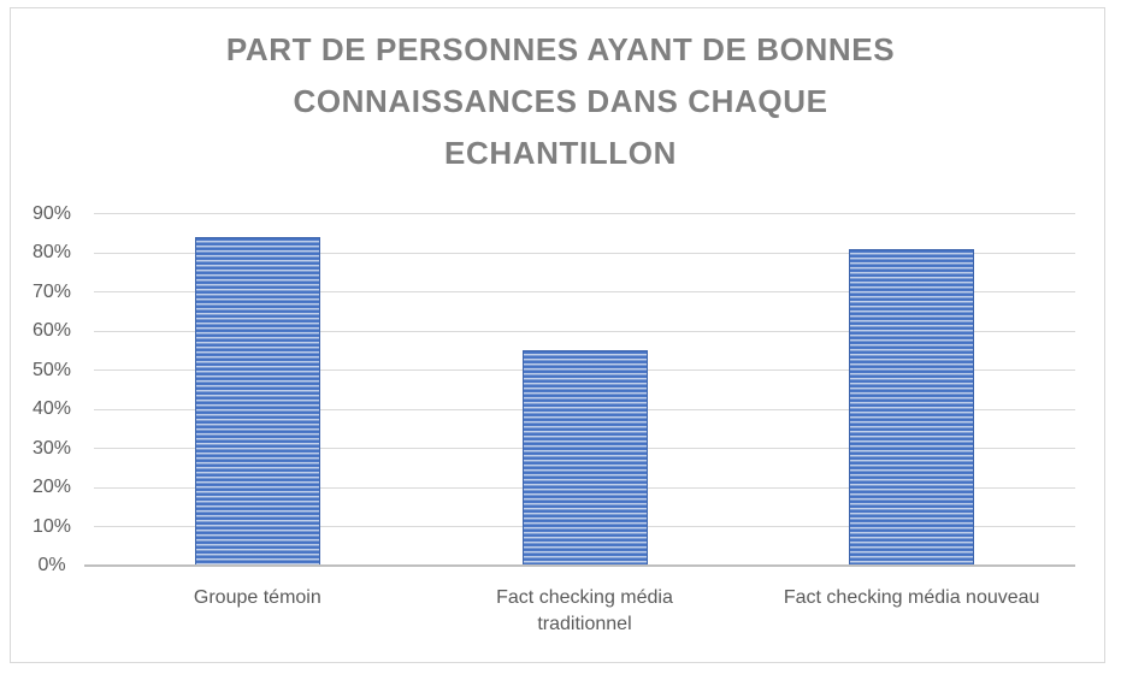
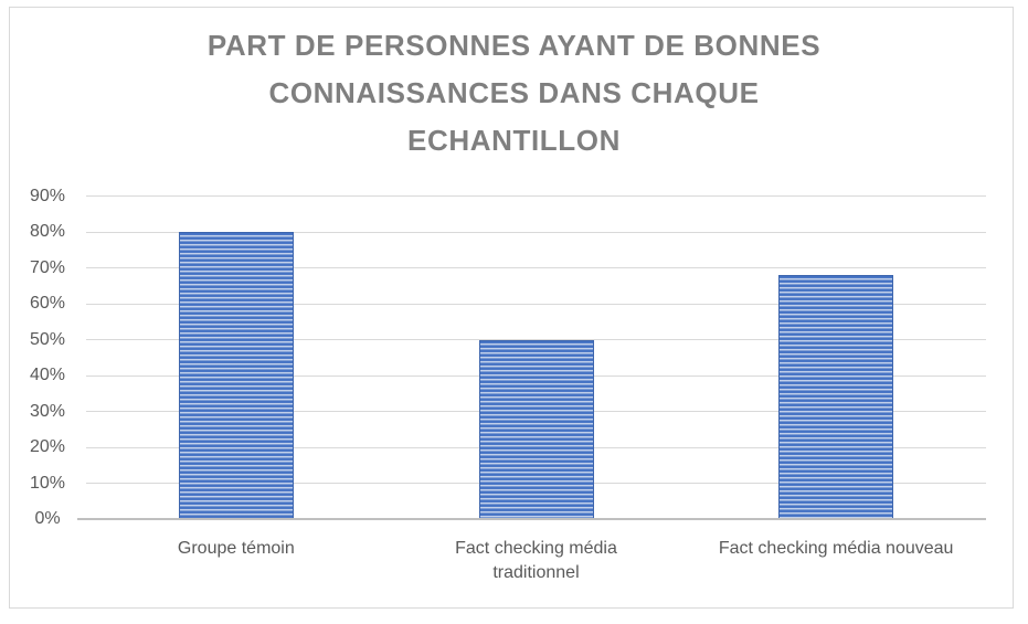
Groupe témoin: 84% -> 80%
Fact checking média traditionnel: 55% -> 50%
Fact checking média nouveau: 81% -> 68%
